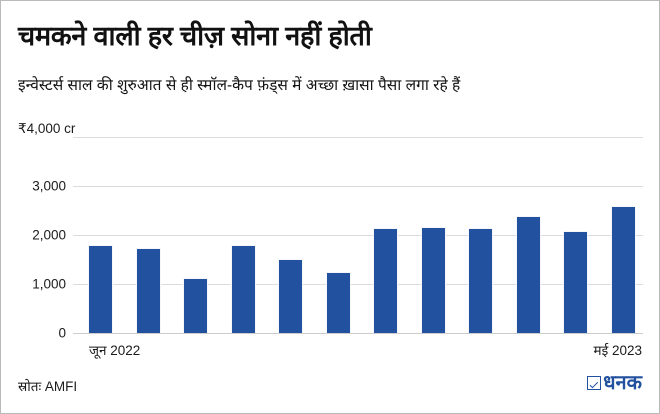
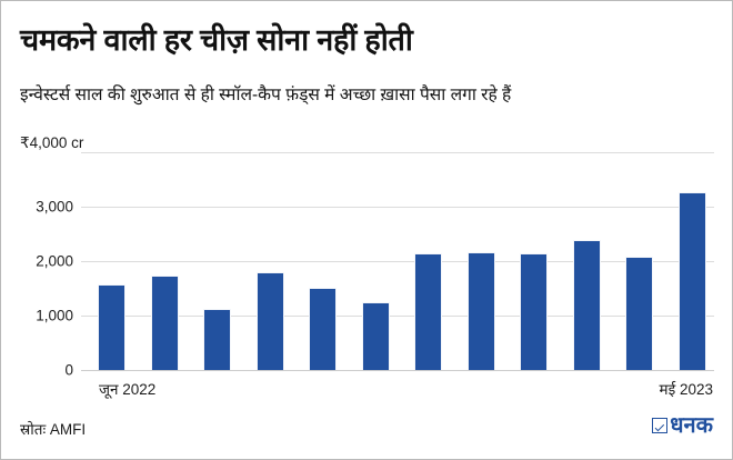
जून 2022: 1800 -> 1600
मई 2023: 2600 -> 3300
